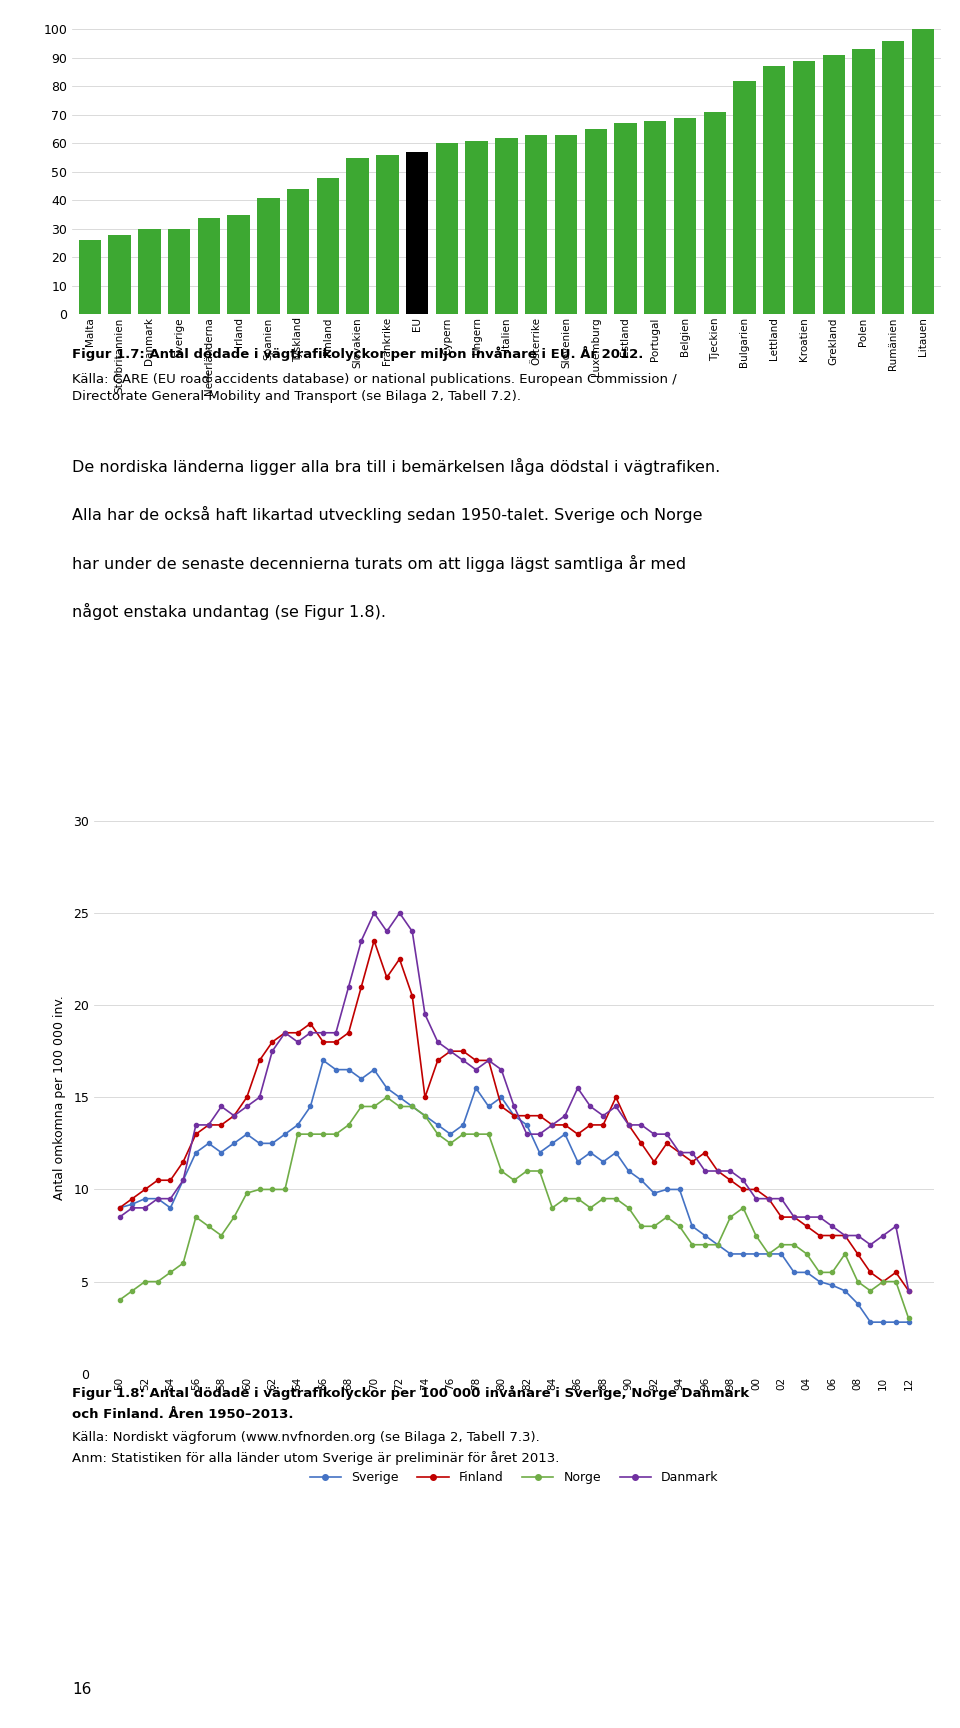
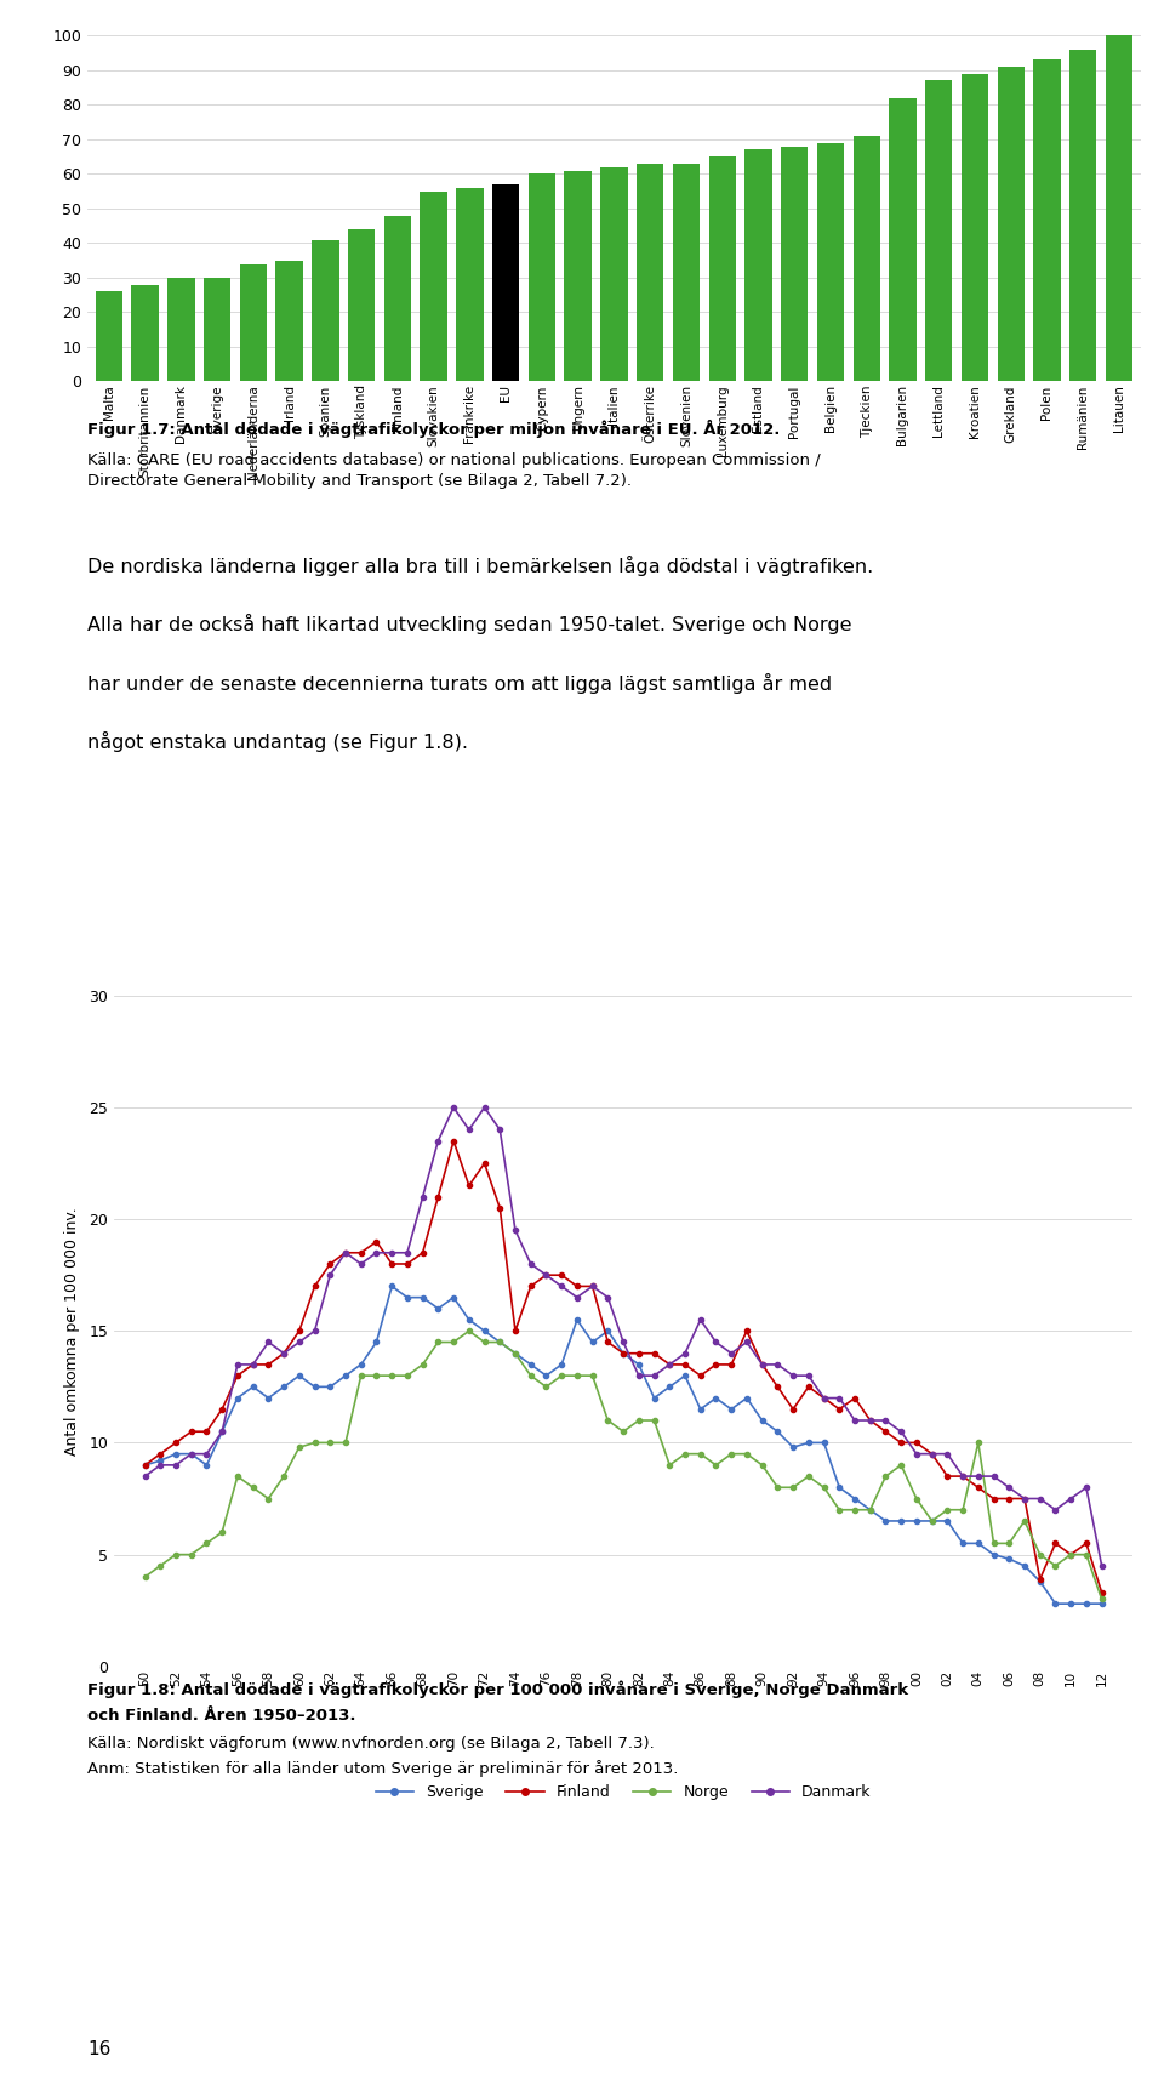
Norge/04: 6.5 -> 10.0
Finland/08: 6.5 -> 3.9
Finland/12: 4.5 -> 3.3
